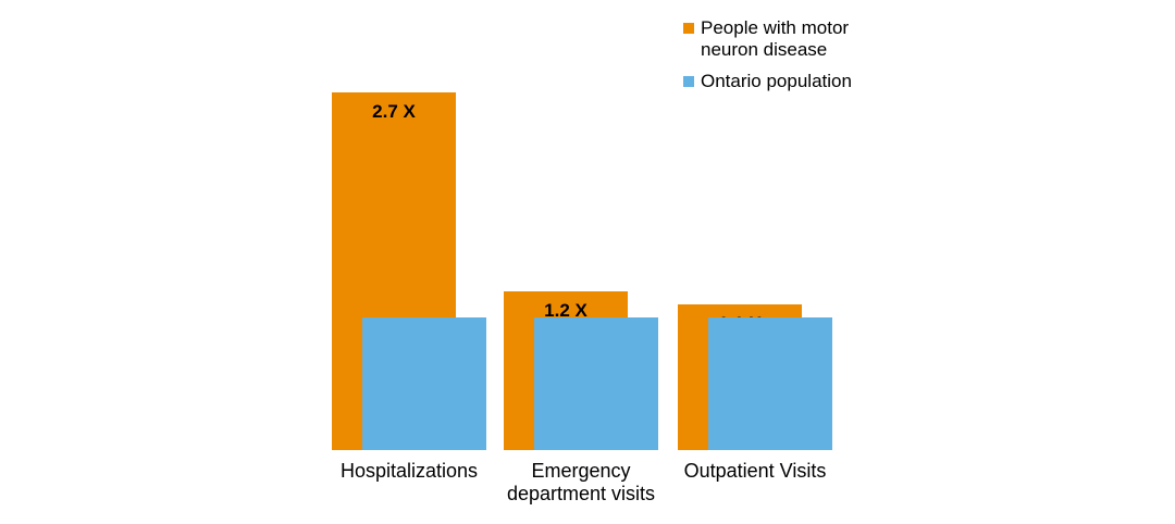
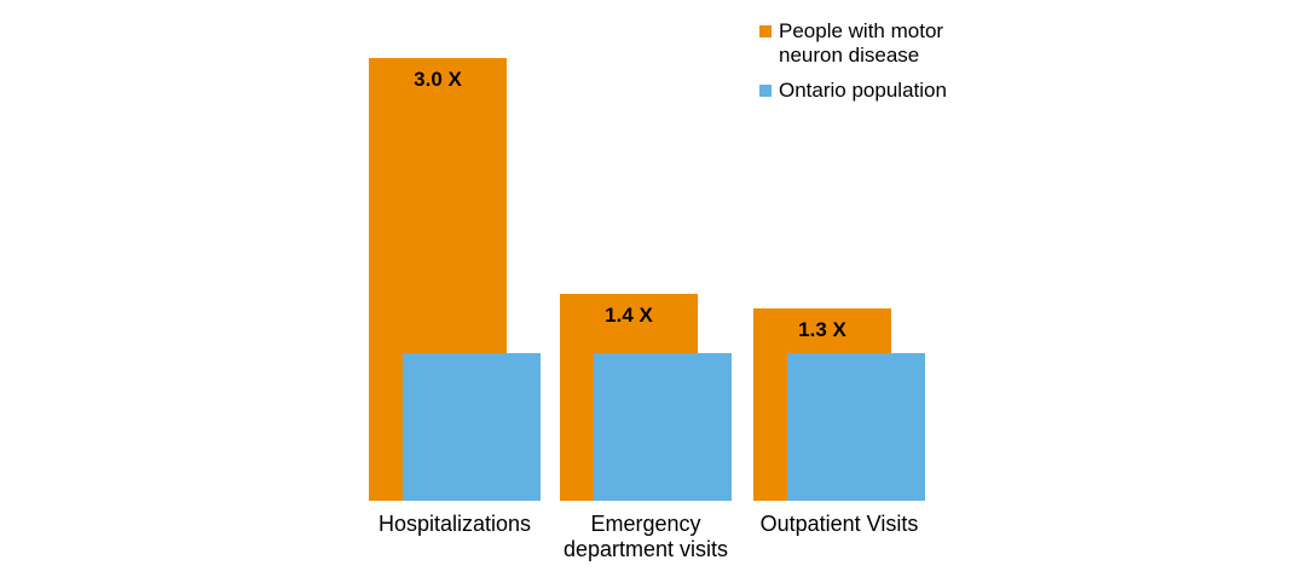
People with motor neuron disease/Hospitalizations: 2.7 -> 3.0
People with motor neuron disease/Emergency department visits: 1.2 -> 1.4
People with motor neuron disease/Outpatient Visits: 1.1 -> 1.3
